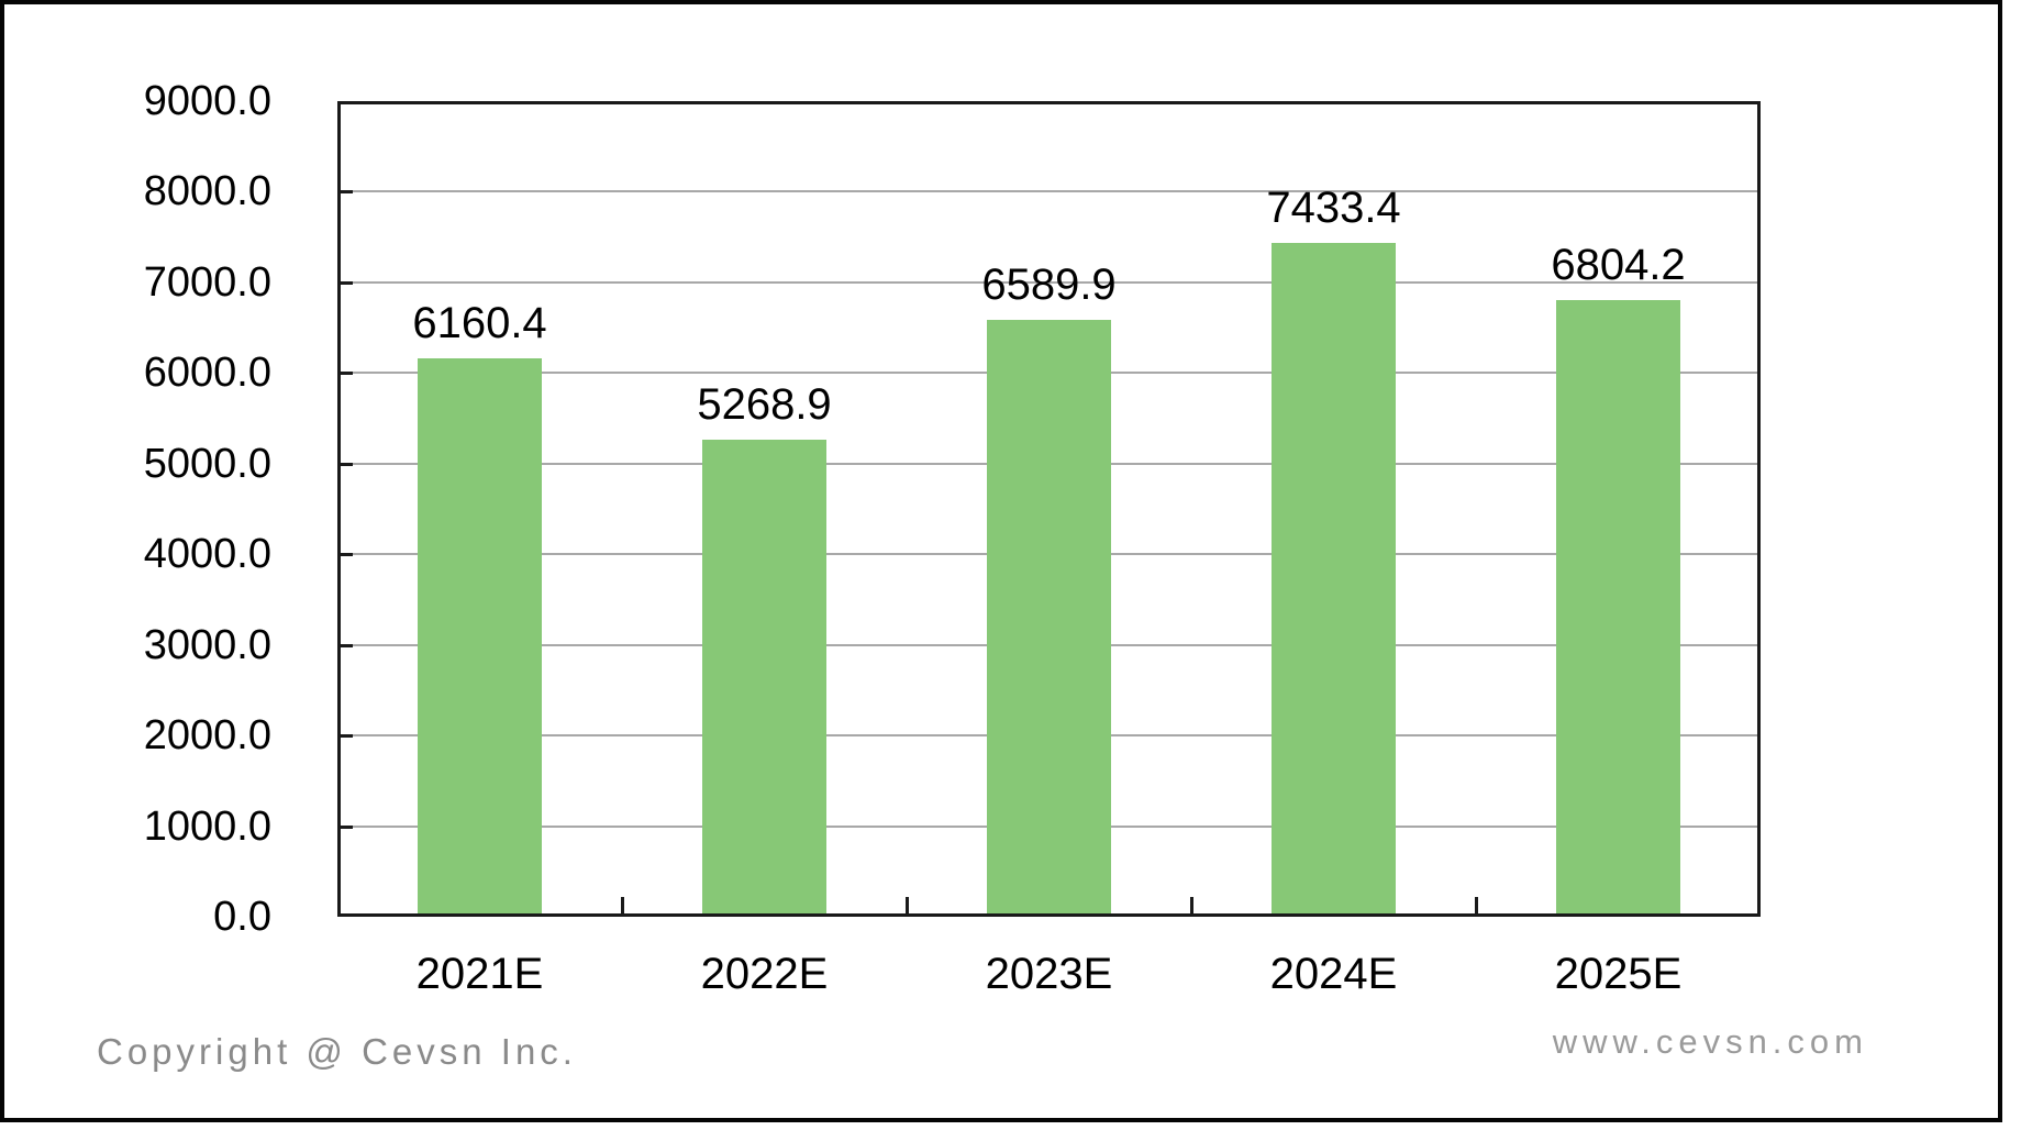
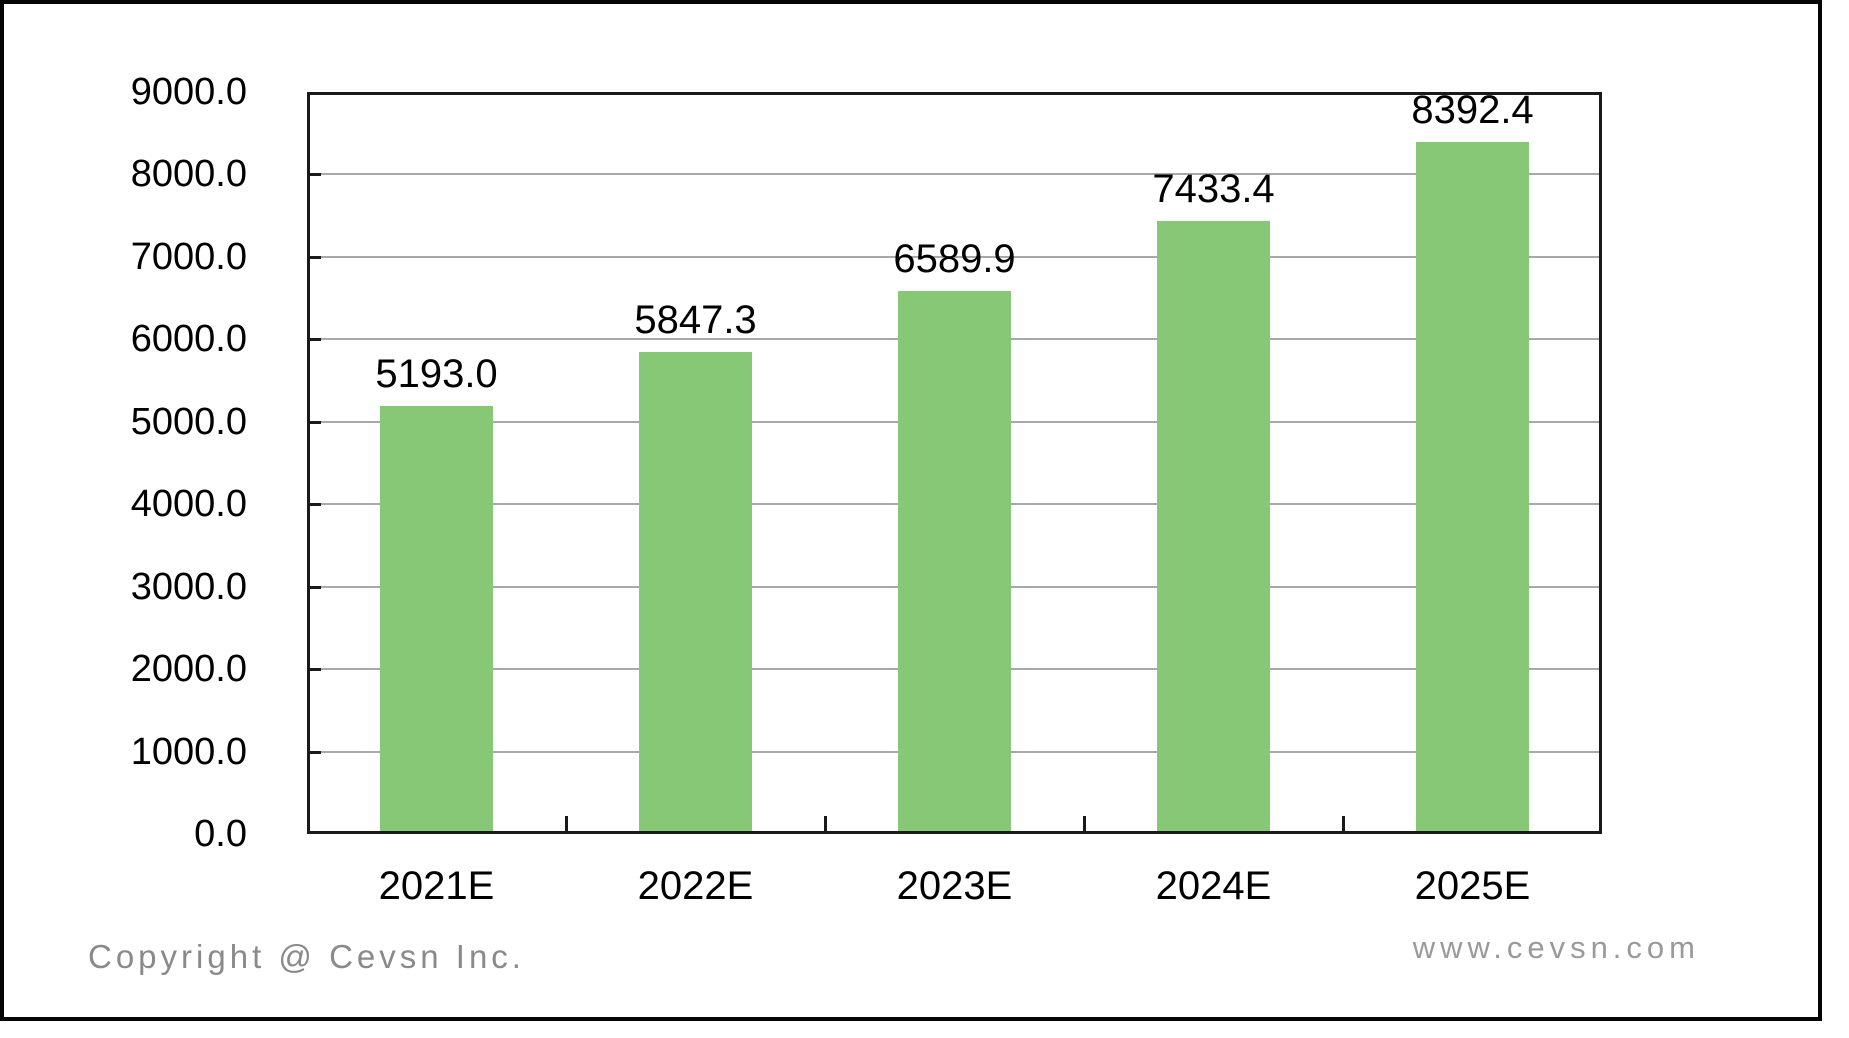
2021E: 6160.4 -> 5193.0
2022E: 5268.9 -> 5847.3
2025E: 6804.2 -> 8392.4
